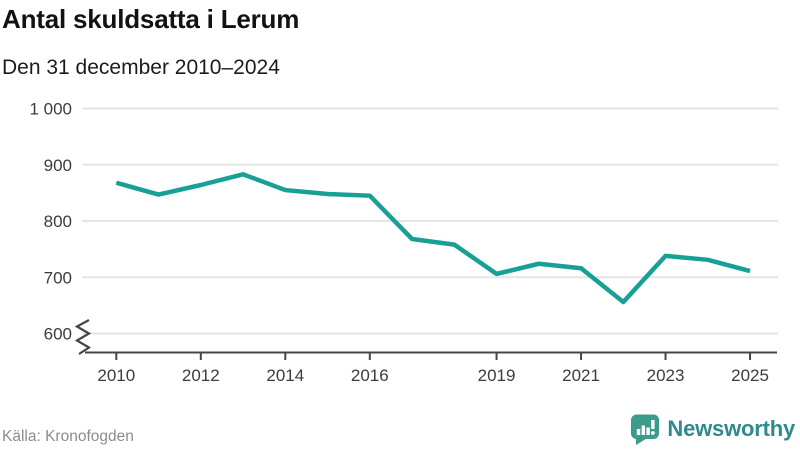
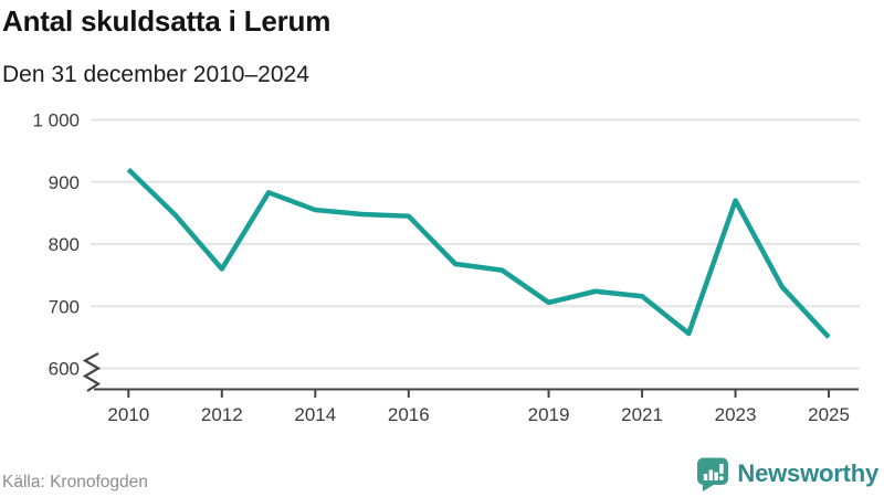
2010: 870 -> 920
2012: 860 -> 760
2023: 740 -> 870
2025: 710 -> 650
